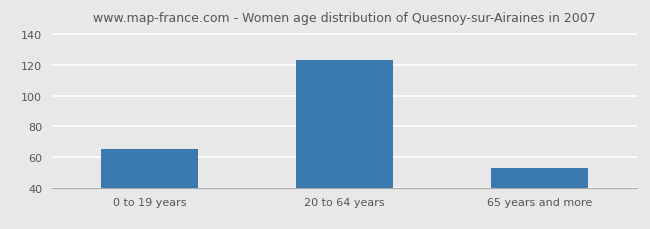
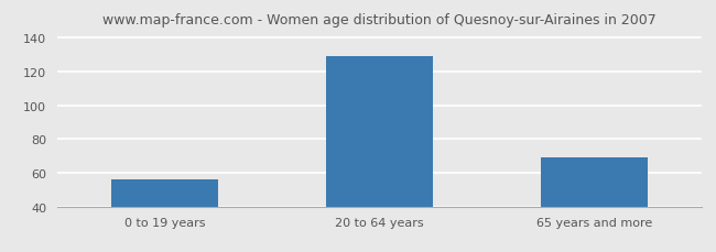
0 to 19 years: 65 -> 56
20 to 64 years: 123 -> 129
65 years and more: 53 -> 69
